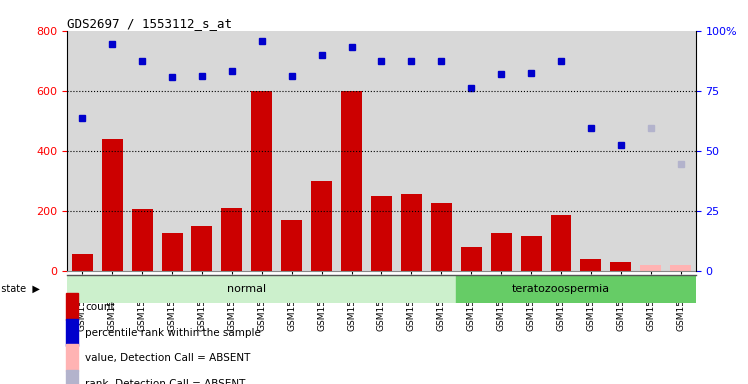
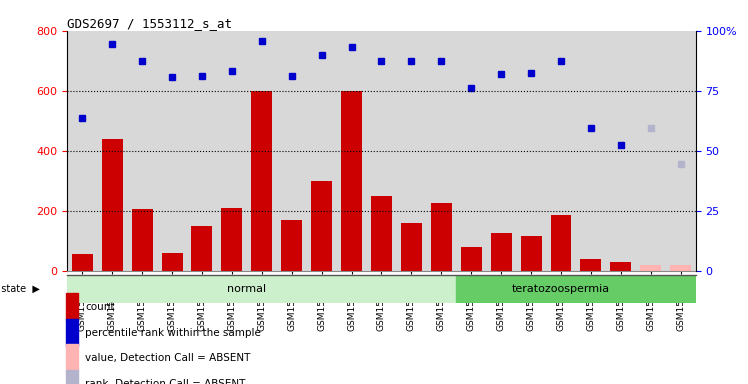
GSM158466: 125 -> 60
GSM158474: 255 -> 160
